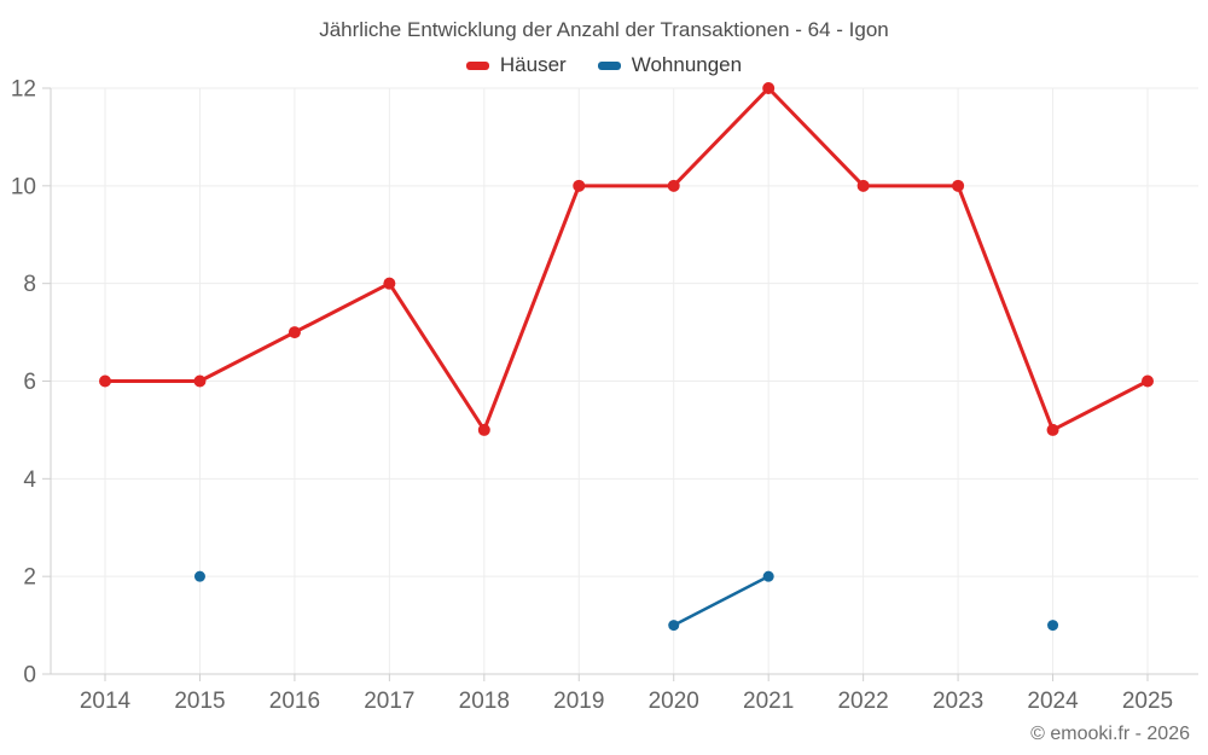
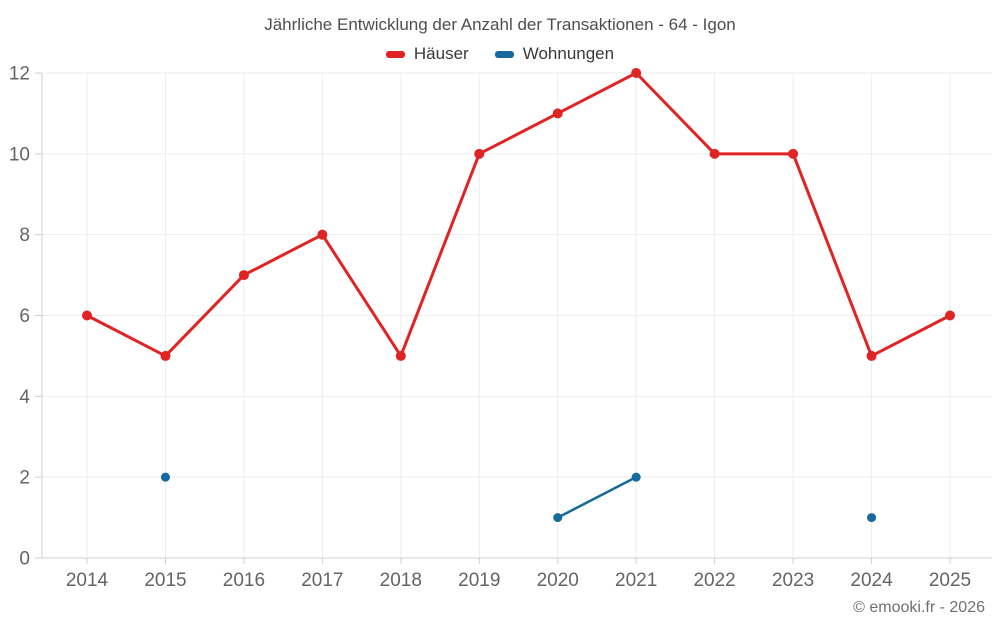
Häuser/2015: 6 -> 5
Häuser/2020: 10 -> 11
